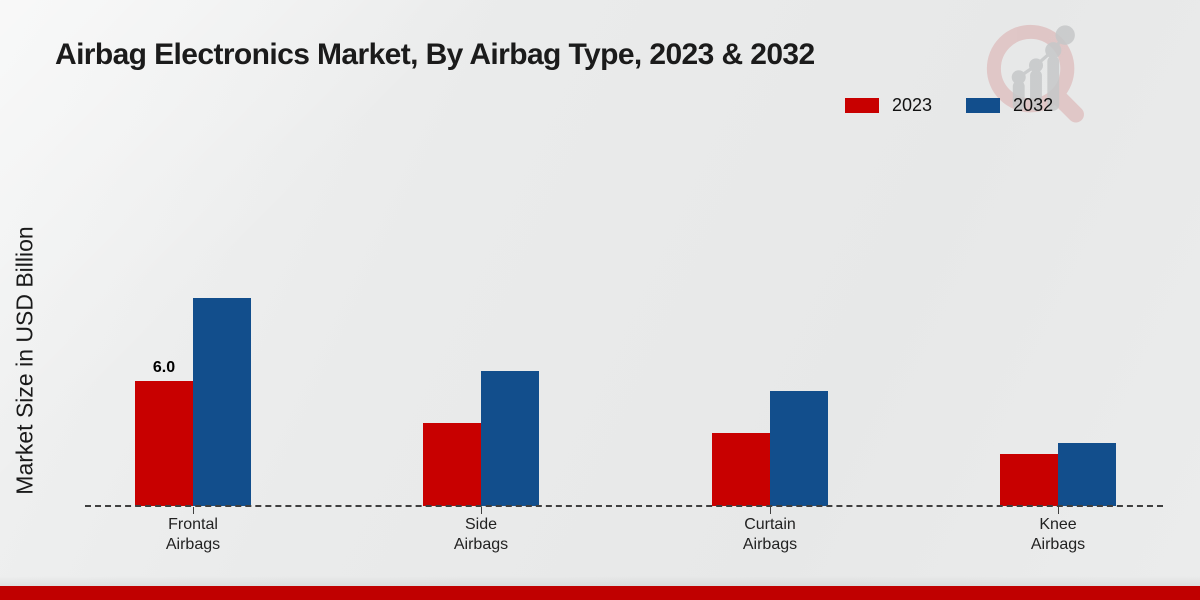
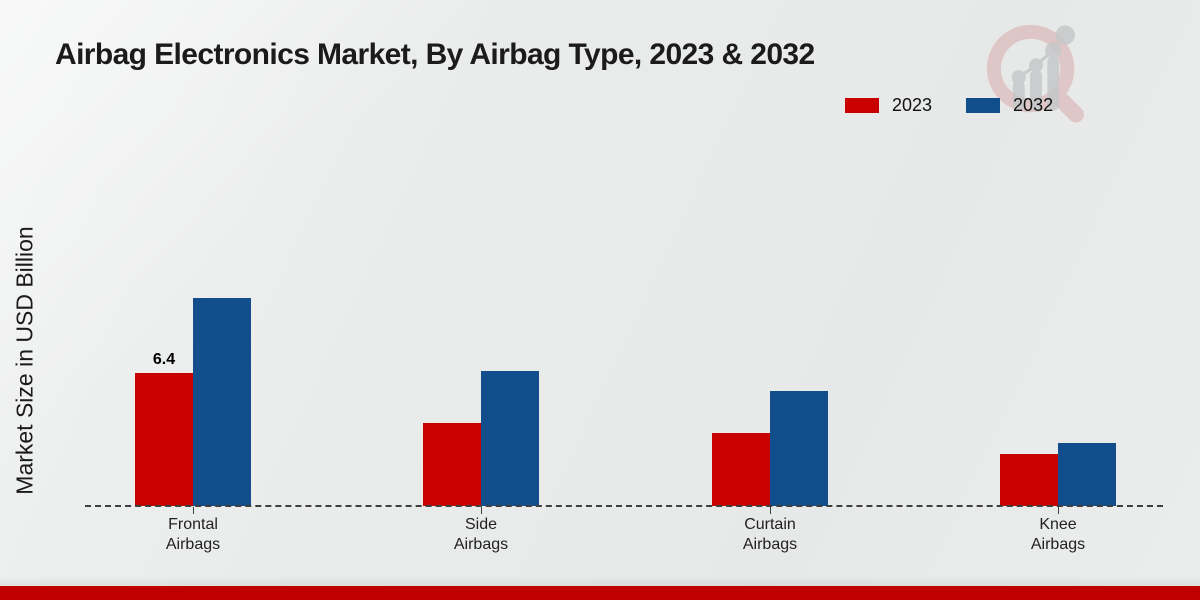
2023/Frontal Airbags: 6.0 -> 6.4
